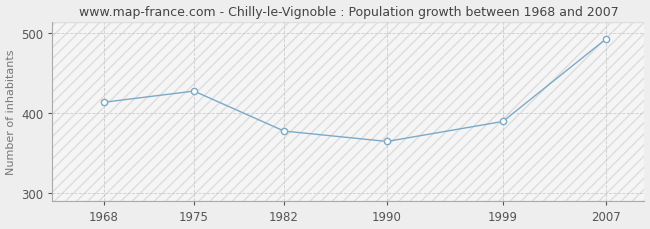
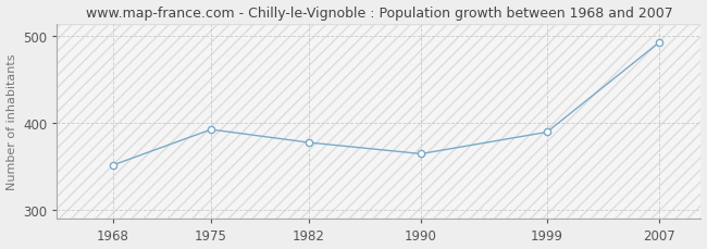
1968: 414 -> 352
1975: 428 -> 393
